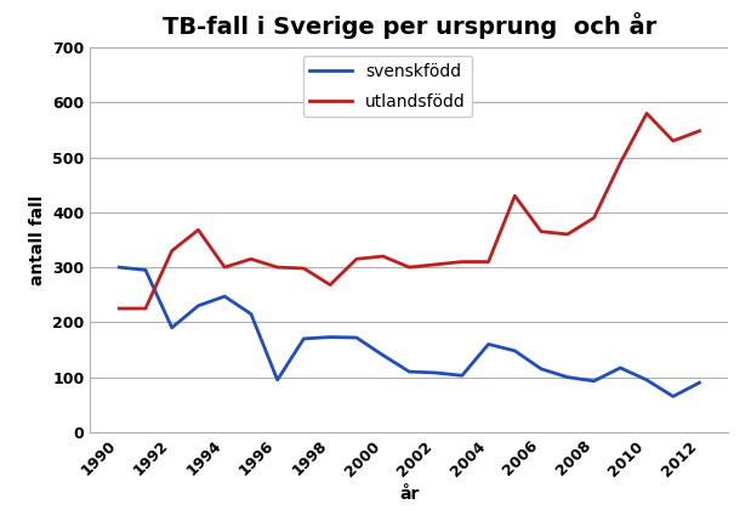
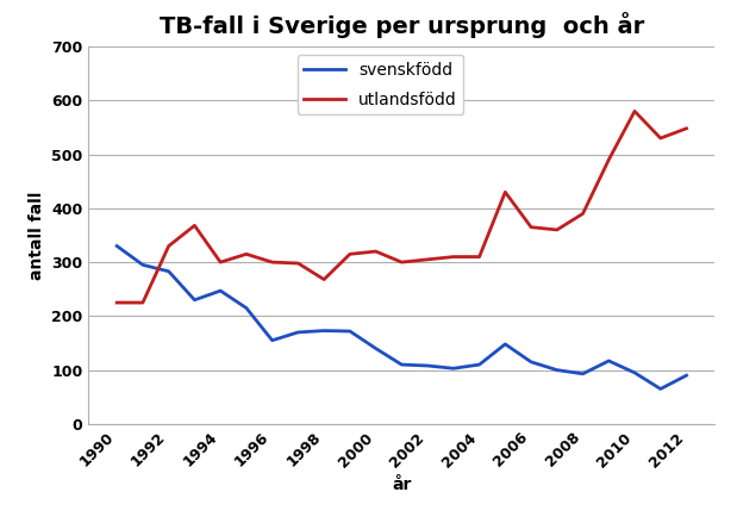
svenskfödd/1990: 300 -> 330
svenskfödd/1992: 190 -> 283
svenskfödd/1996: 95 -> 155
svenskfödd/2004: 160 -> 110
